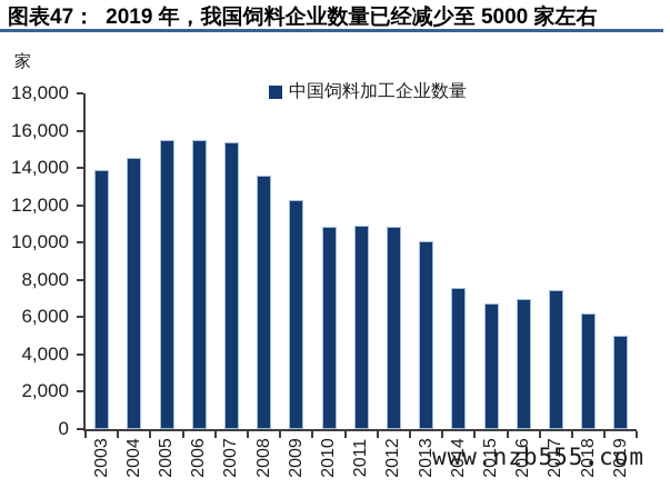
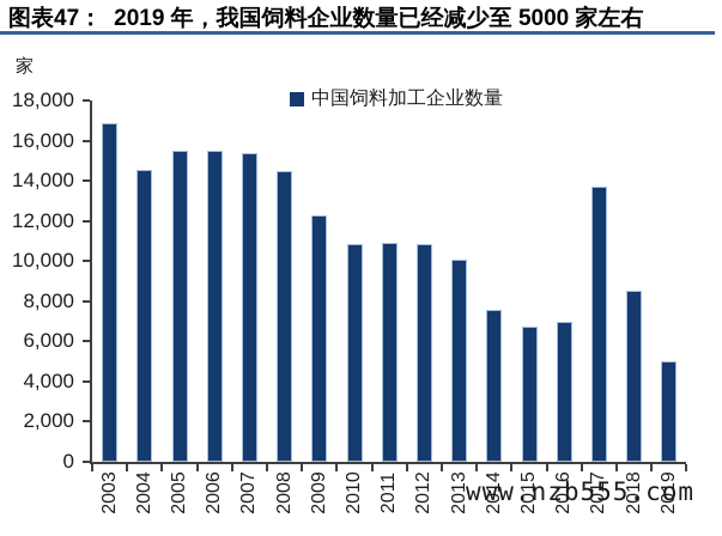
2003: 13900 -> 16900
2008: 13600 -> 14500
2017: 7400 -> 13700
2018: 6200 -> 8500
